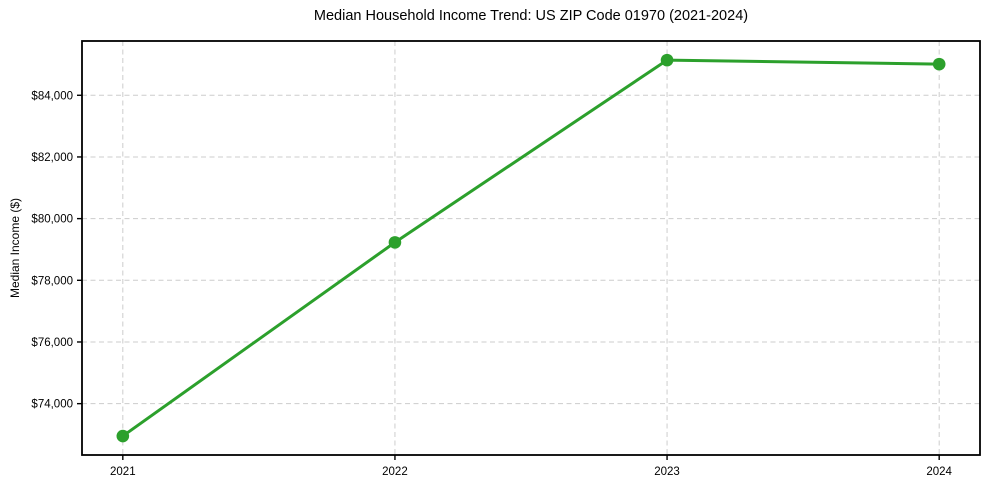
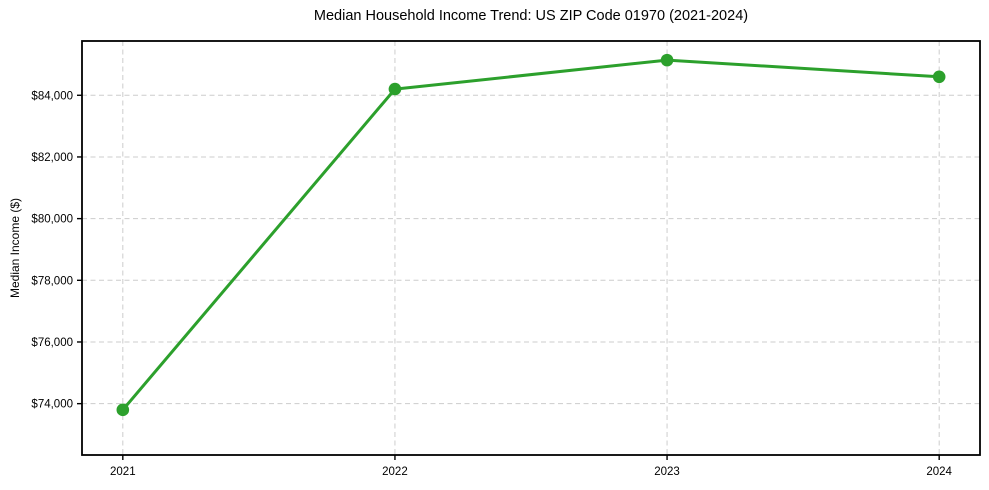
2021: $73000 -> $73800
2022: $79200 -> $84200
2024: $85000 -> $84600
